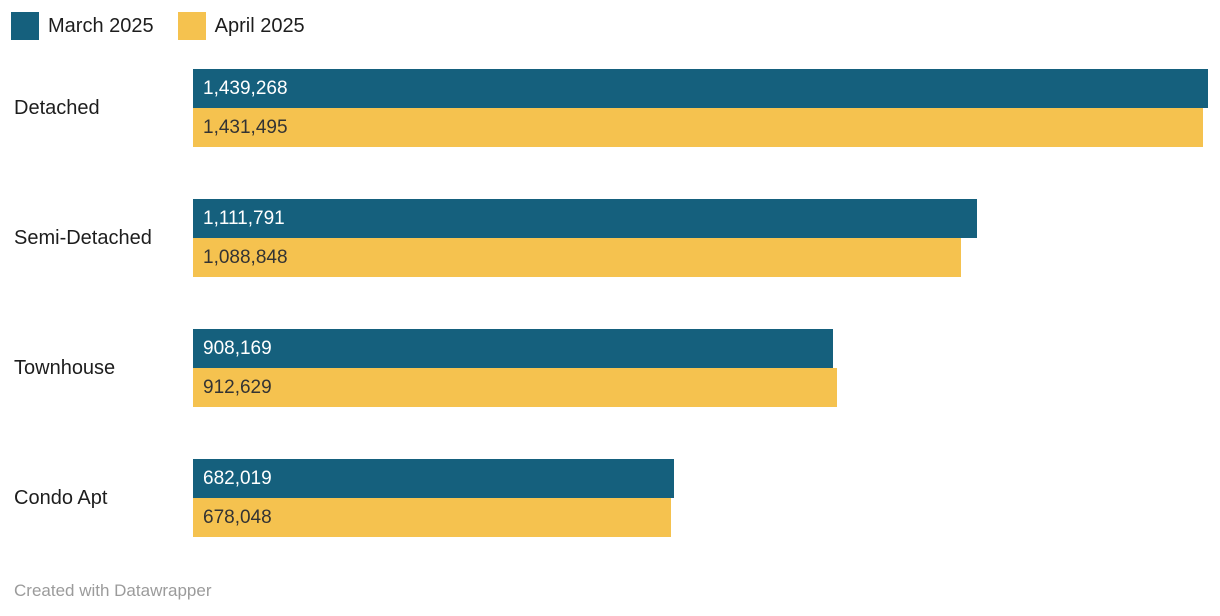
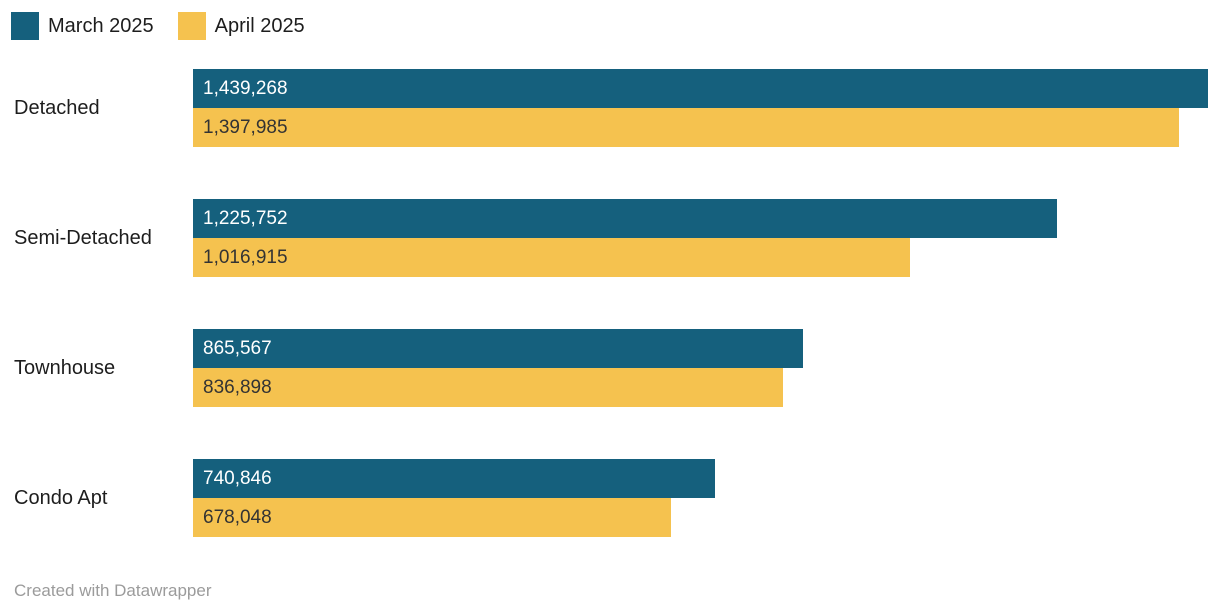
April 2025/Detached: 1,431,495 -> 1,397,985
March 2025/Semi-Detached: 1,111,791 -> 1,225,752
April 2025/Semi-Detached: 1,088,848 -> 1,016,915
March 2025/Townhouse: 908,169 -> 865,567
April 2025/Townhouse: 912,629 -> 836,898
March 2025/Condo Apt: 682,019 -> 740,846
